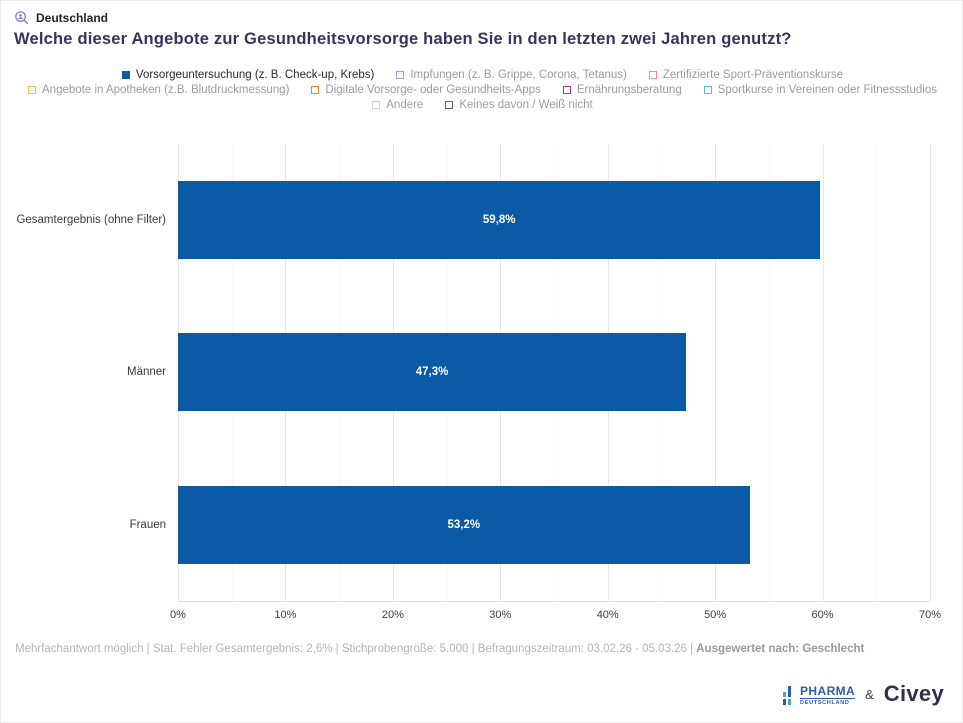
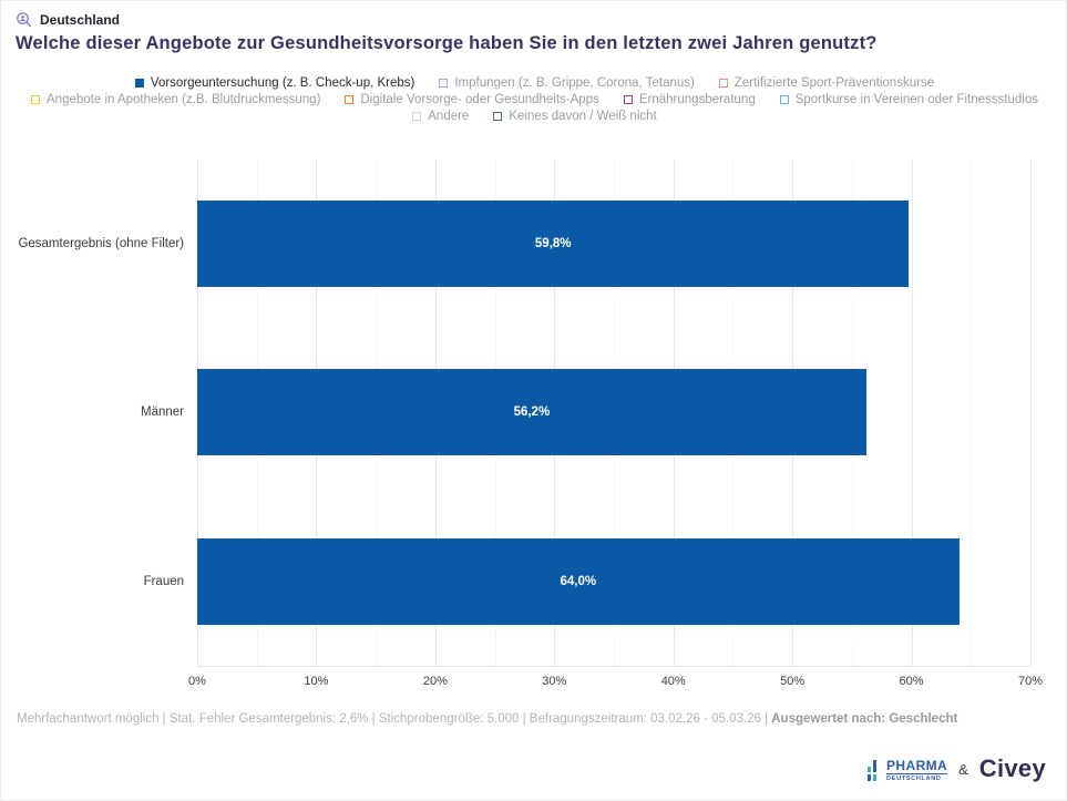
Männer: 47,3% -> 56,2%
Frauen: 53,2% -> 64,0%
